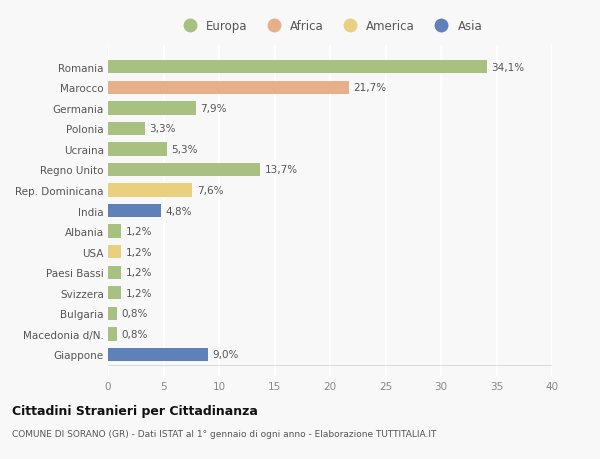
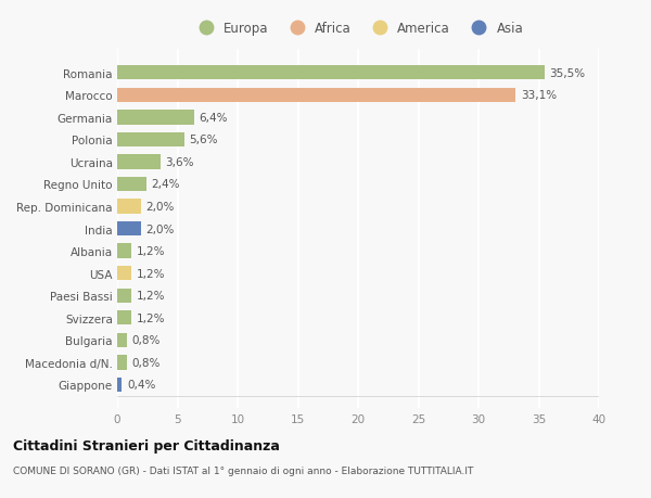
Romania: 34,1% -> 35,5%
Marocco: 21,7% -> 33,1%
Germania: 7,9% -> 6,4%
Polonia: 3,3% -> 5,6%
Ucraina: 5,3% -> 3,6%
Regno Unito: 13,7% -> 2,4%
Rep. Dominicana: 7,6% -> 2,0%
India: 4,8% -> 2,0%
Giappone: 9,0% -> 0,4%
